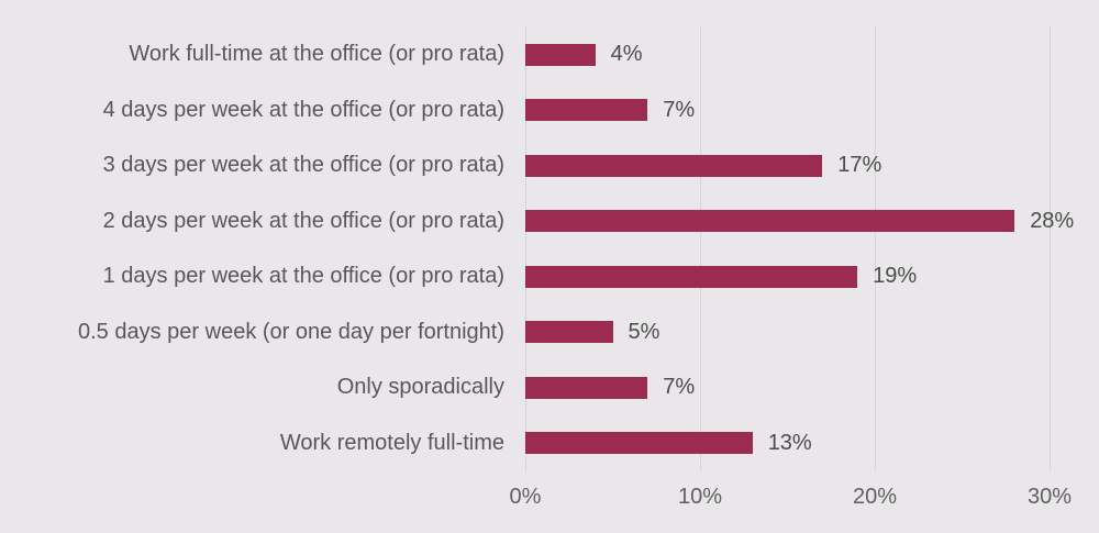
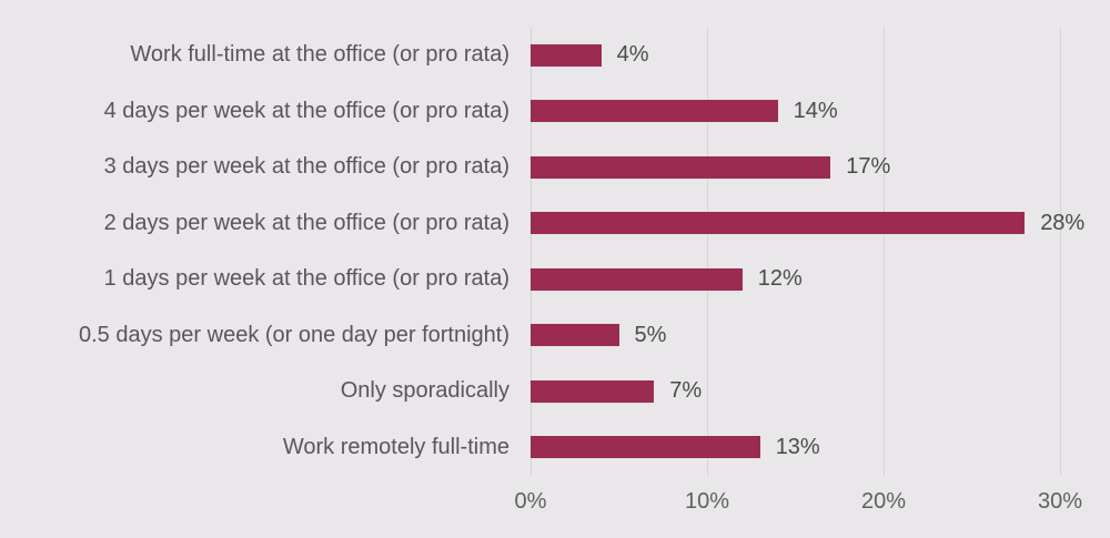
4 days per week at the office (or pro rata): 7% -> 14%
1 days per week at the office (or pro rata): 19% -> 12%
